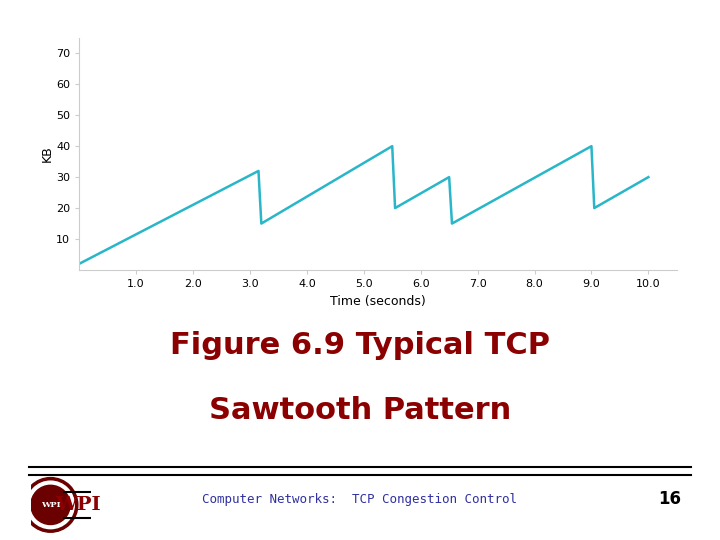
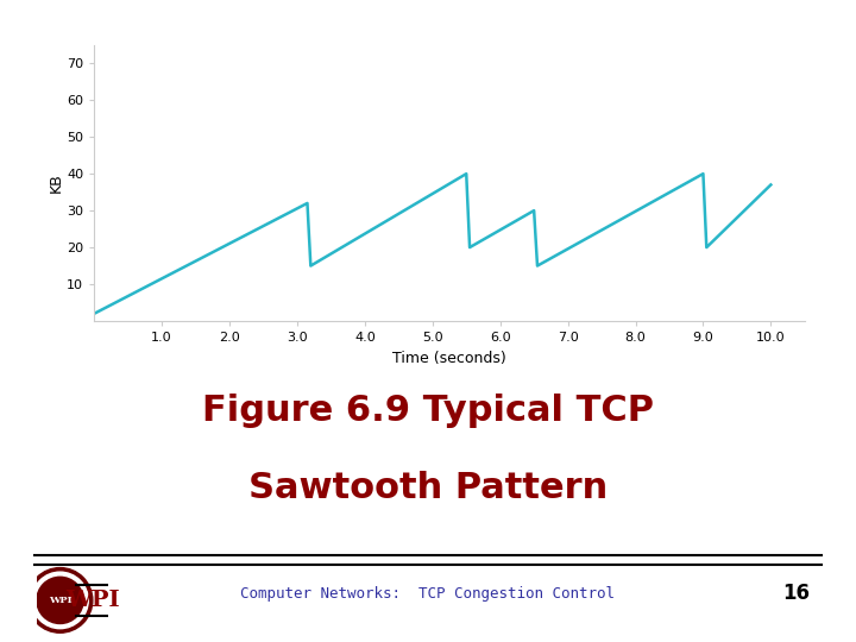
10.0: 30 -> 37
